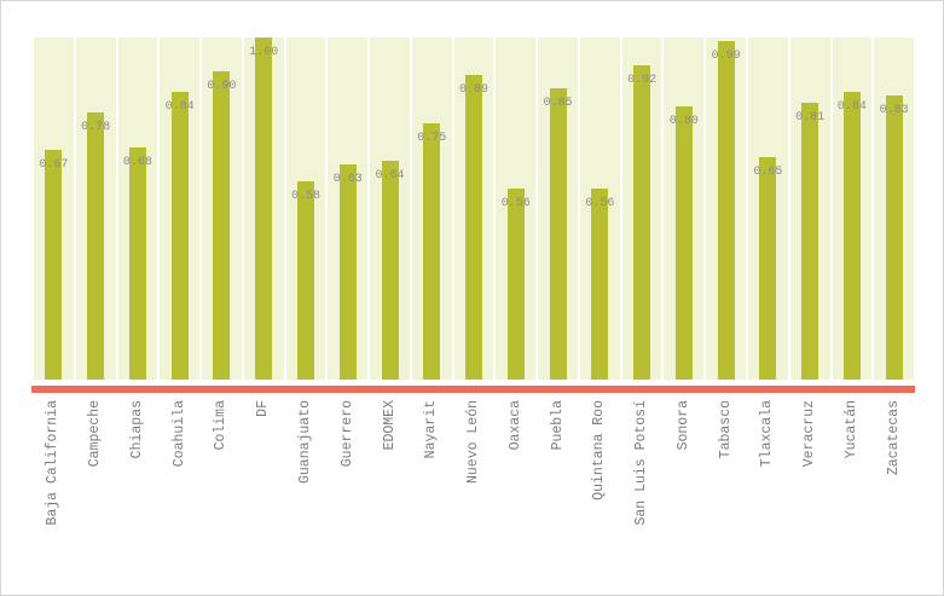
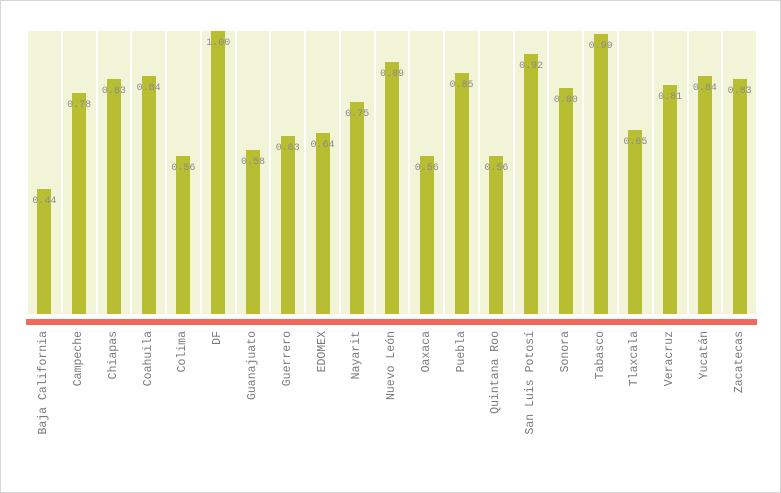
Baja California: 0.67 -> 0.44
Chiapas: 0.68 -> 0.83
Colima: 0.90 -> 0.56
